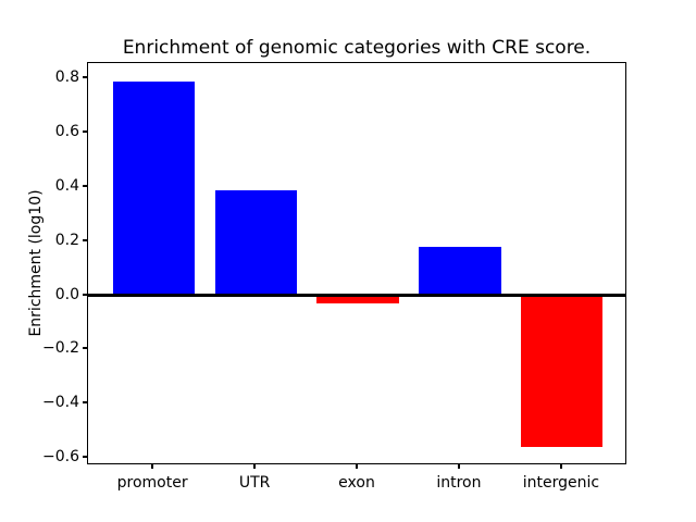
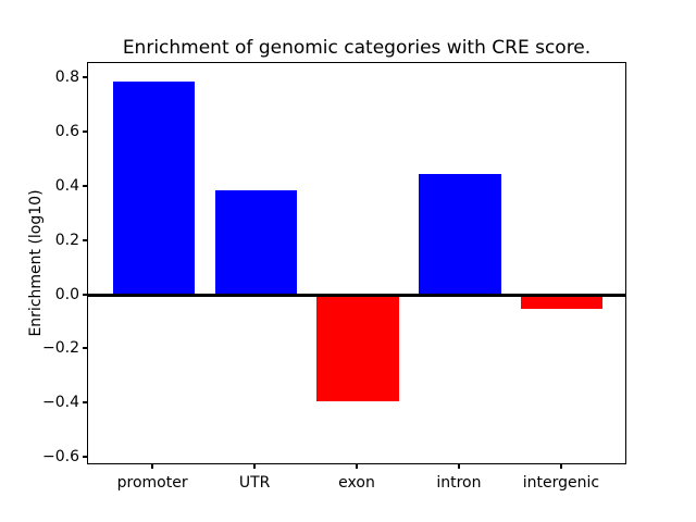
exon: -0.03 -> -0.39
intron: 0.18 -> 0.45
intergenic: -0.56 -> -0.05
